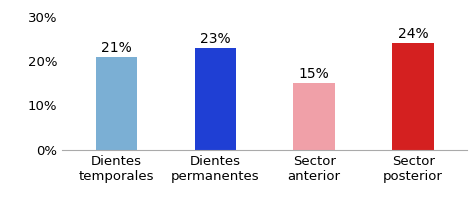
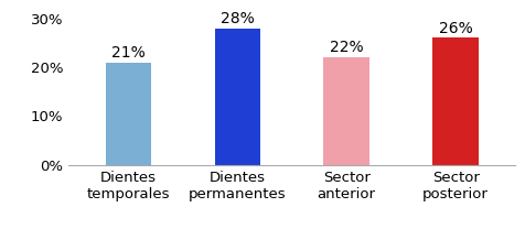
Dientes permanentes: 23% -> 28%
Sector anterior: 15% -> 22%
Sector posterior: 24% -> 26%
